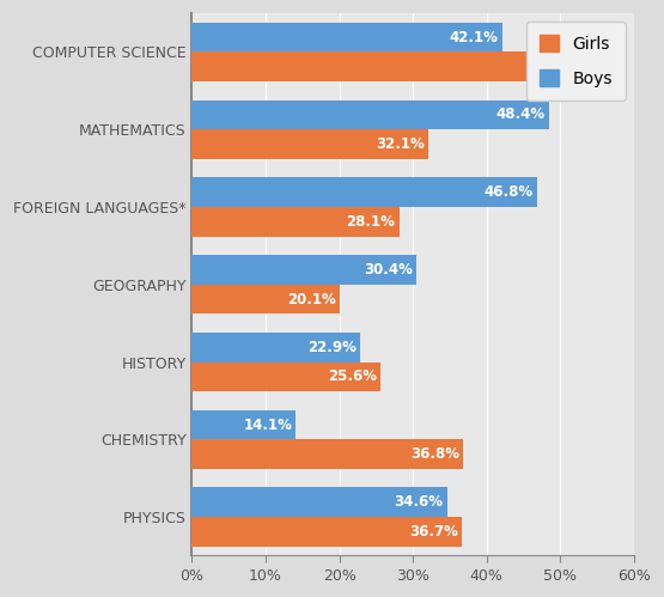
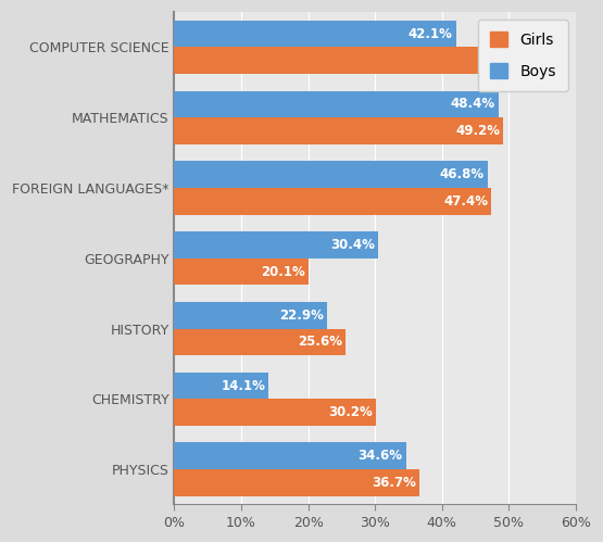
Girls/MATHEMATICS: 32.1% -> 49.2%
Girls/FOREIGN LANGUAGES*: 28.1% -> 47.4%
Girls/CHEMISTRY: 36.8% -> 30.2%
